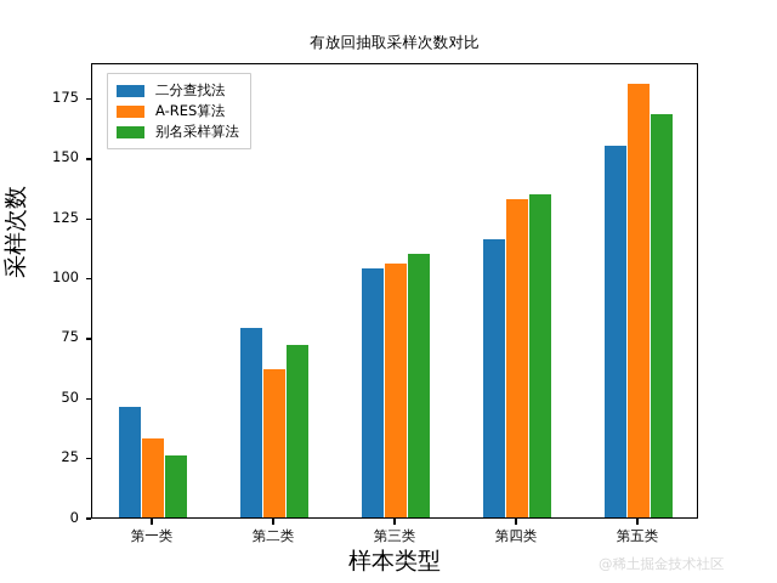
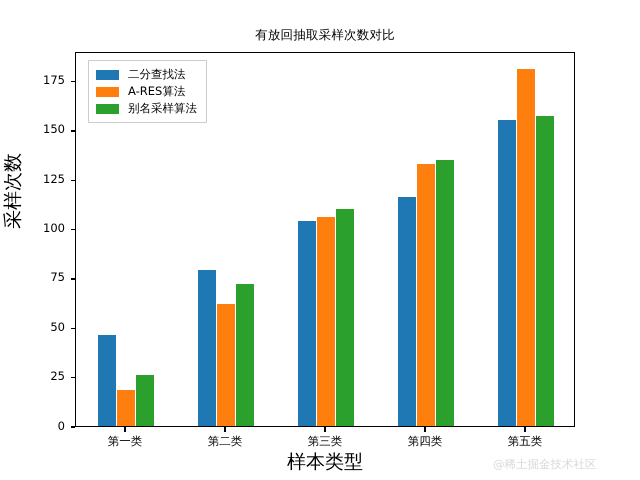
A-RES算法/第一类: 33 -> 18
别名采样算法/第五类: 168 -> 157
